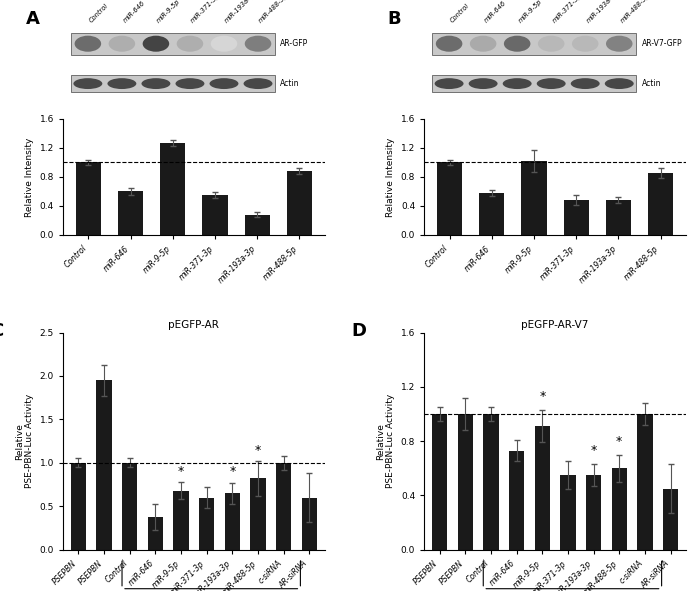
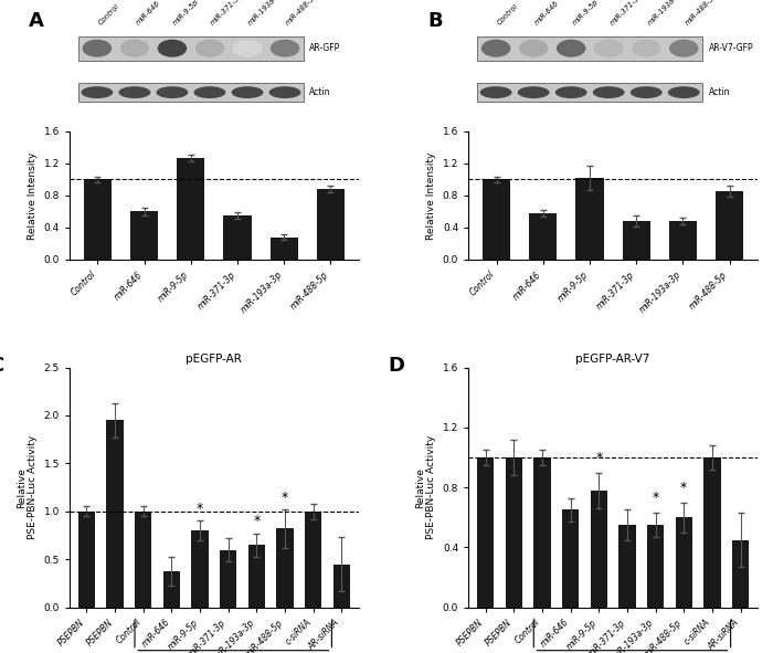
pEGFP-AR/miR-9-5p: 0.68 -> 0.80
pEGFP-AR/AR-siRNA: 0.60 -> 0.45
pEGFP-AR-V7/miR-646: 0.73 -> 0.65
pEGFP-AR-V7/miR-9-5p: 0.91 -> 0.78
